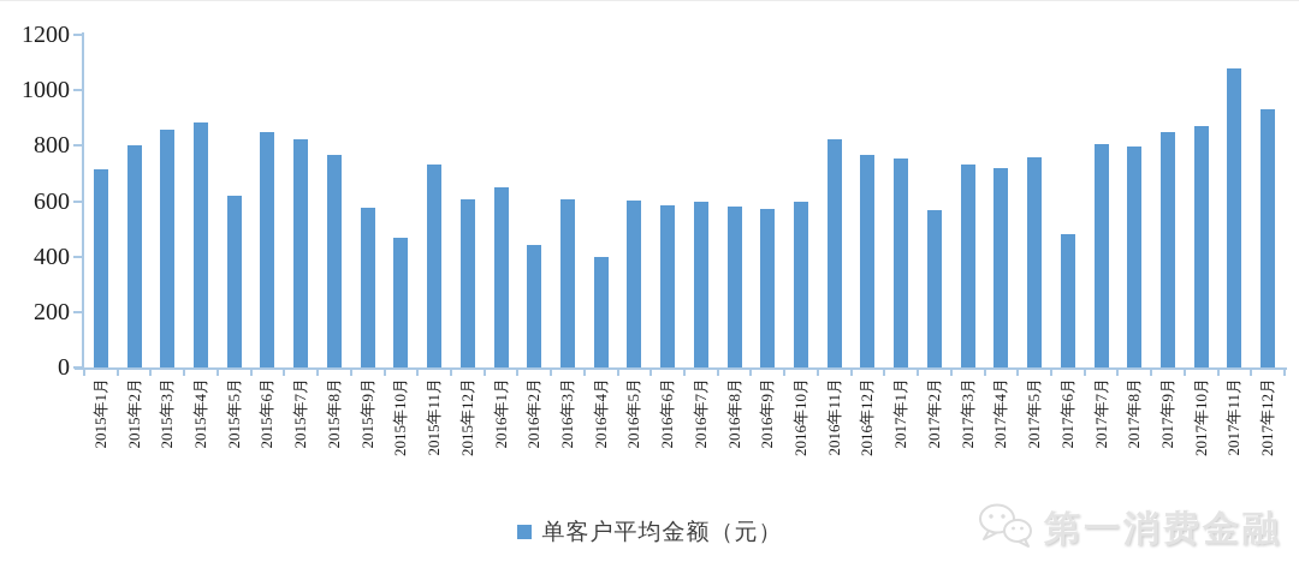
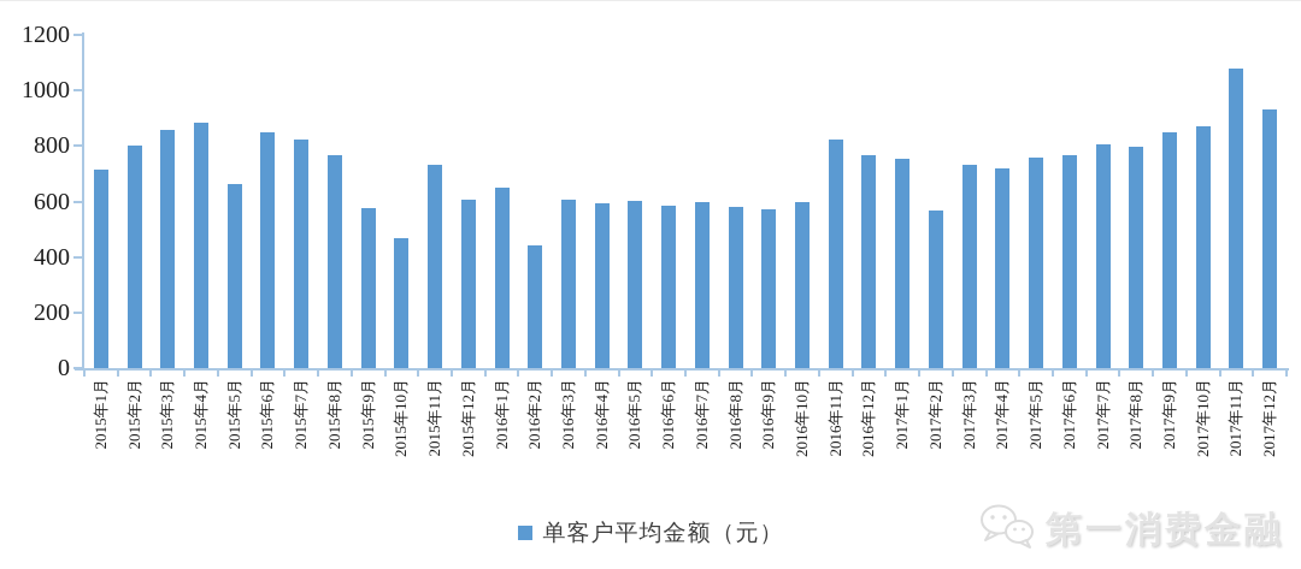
2015年5月: 620 -> 660
2016年4月: 400 -> 590
2017年6月: 480 -> 770
